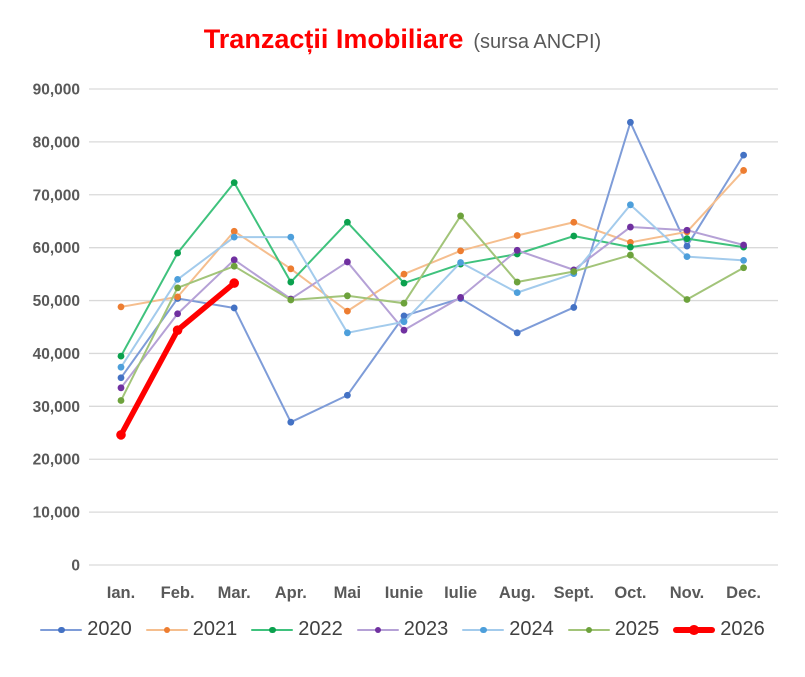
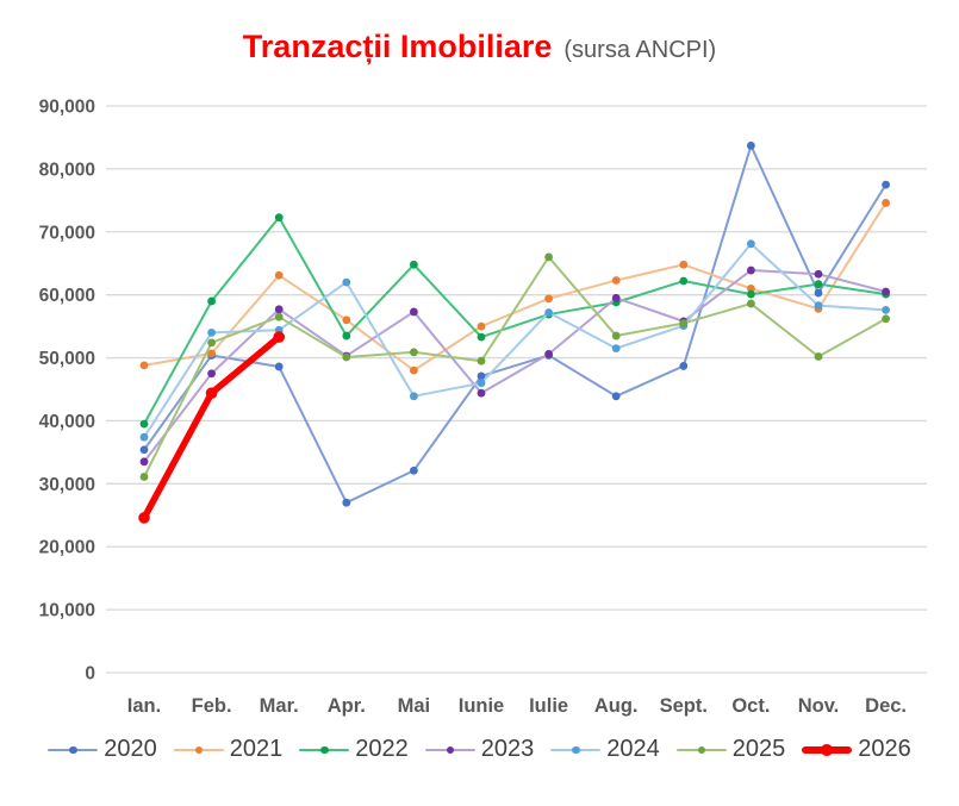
2024/Mar.: 62000 -> 54000
2021/Nov.: 63000 -> 58000
